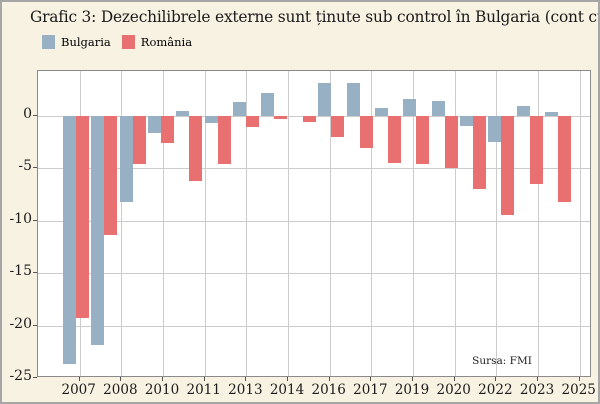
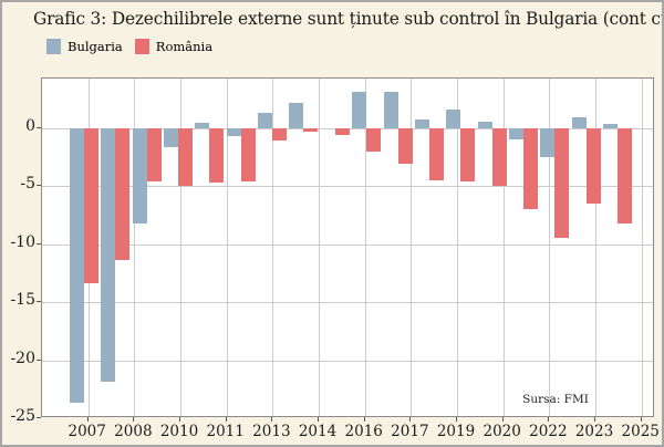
România/2007: -19.3 -> -13.4
România/2010: -2.6 -> -5.0
România/2011: -6.2 -> -4.7
Bulgaria/2020: 1.4 -> 0.5
